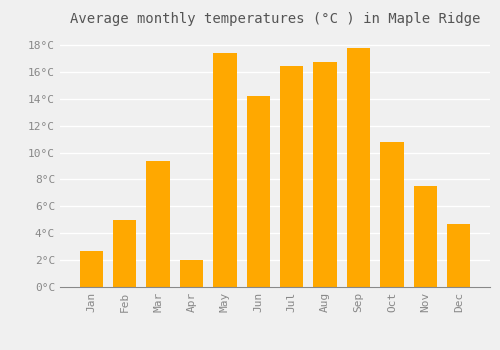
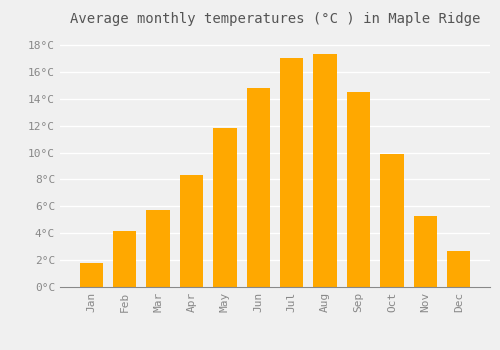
Jan: 2.7°C -> 1.8°C
Feb: 5.0°C -> 4.2°C
Mar: 9.4°C -> 5.7°C
Apr: 2.0°C -> 8.3°C
May: 17.4°C -> 11.8°C
Jun: 14.2°C -> 14.8°C
Jul: 16.4°C -> 17.0°C
Aug: 16.7°C -> 17.3°C
Sep: 17.8°C -> 14.5°C
Oct: 10.8°C -> 9.9°C
Nov: 7.5°C -> 5.3°C
Dec: 4.7°C -> 2.7°C
